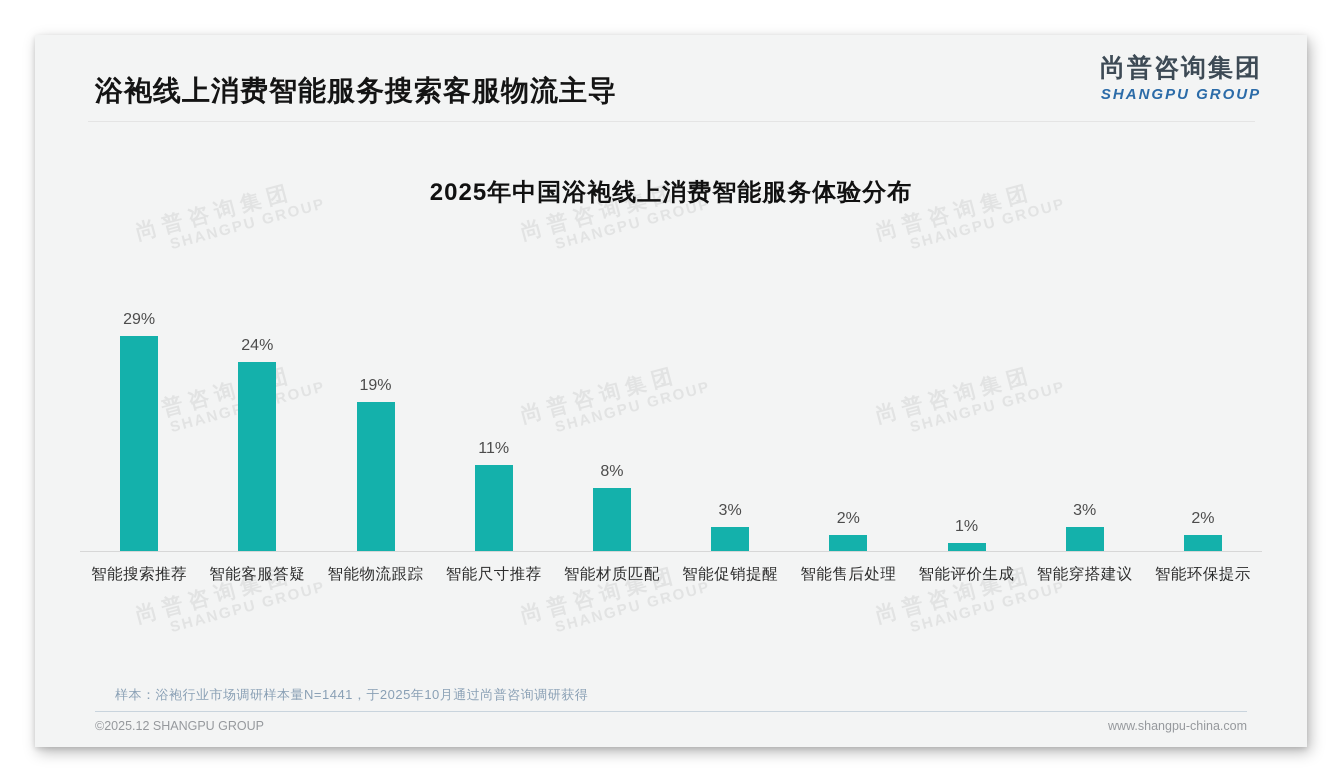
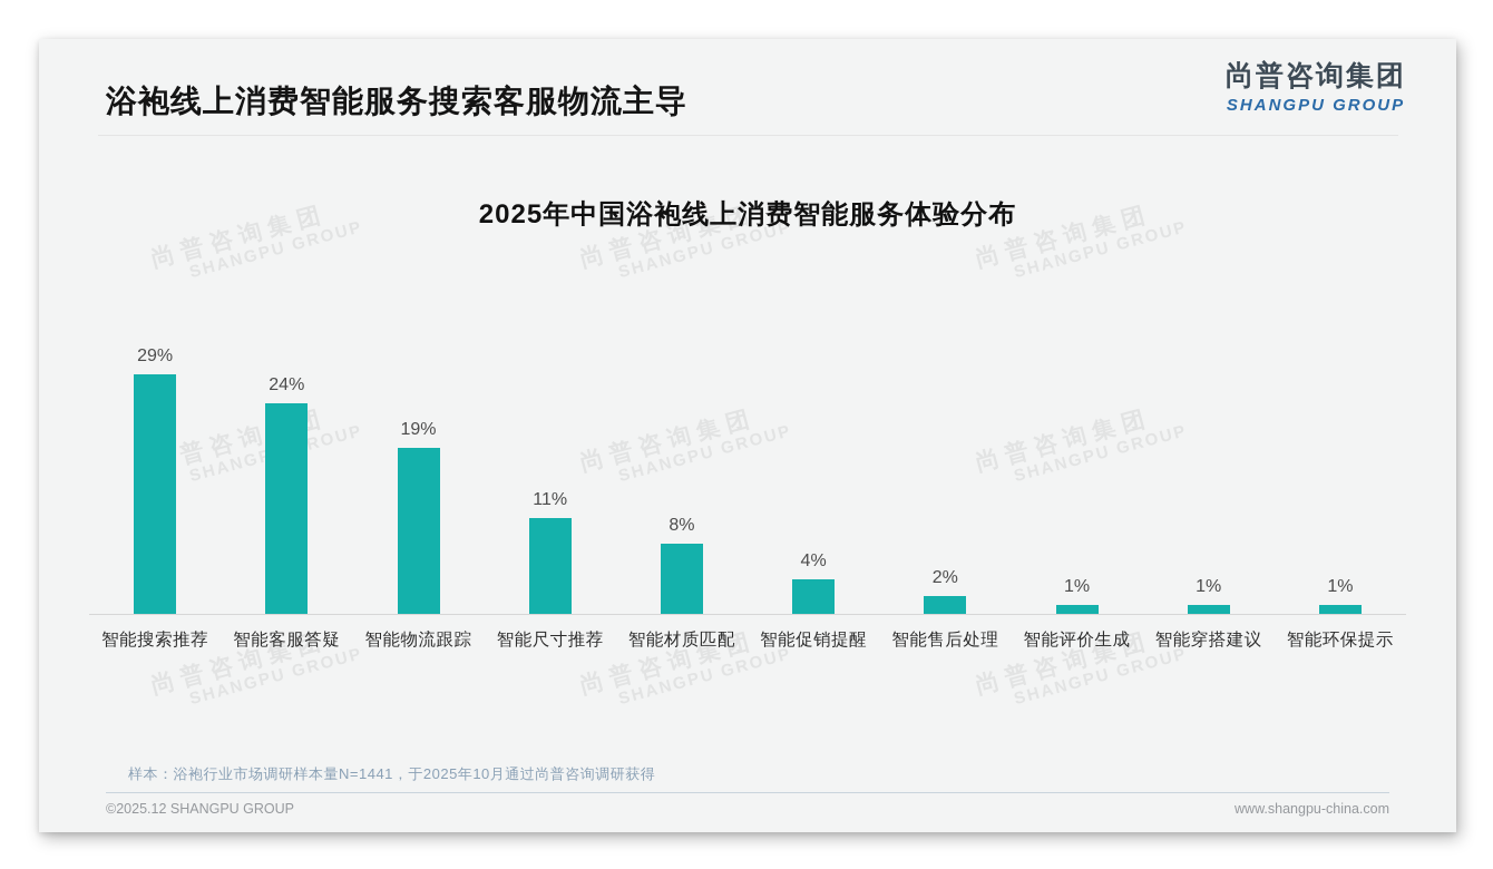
智能促销提醒: 3% -> 4%
智能穿搭建议: 3% -> 1%
智能环保提示: 2% -> 1%
